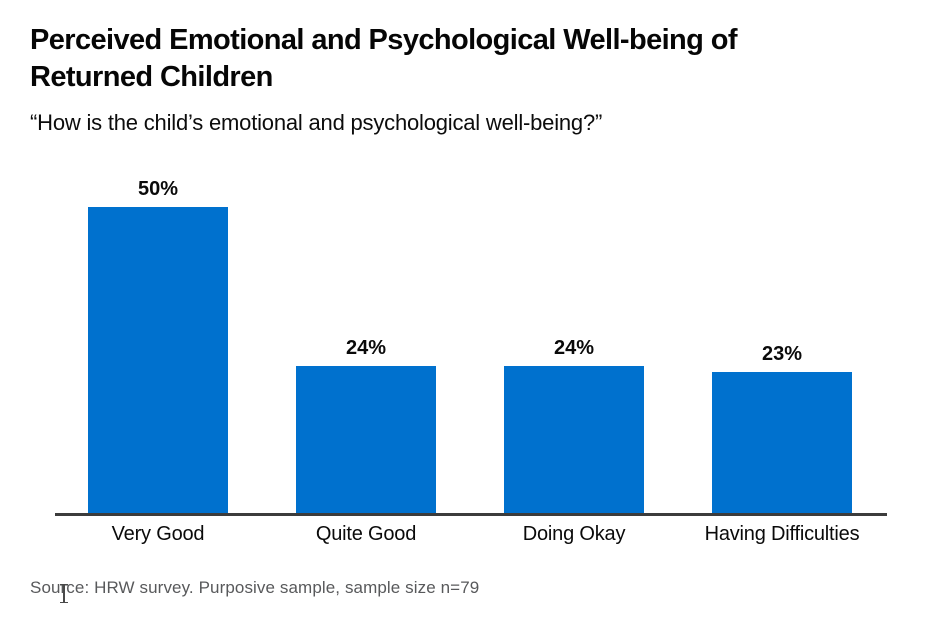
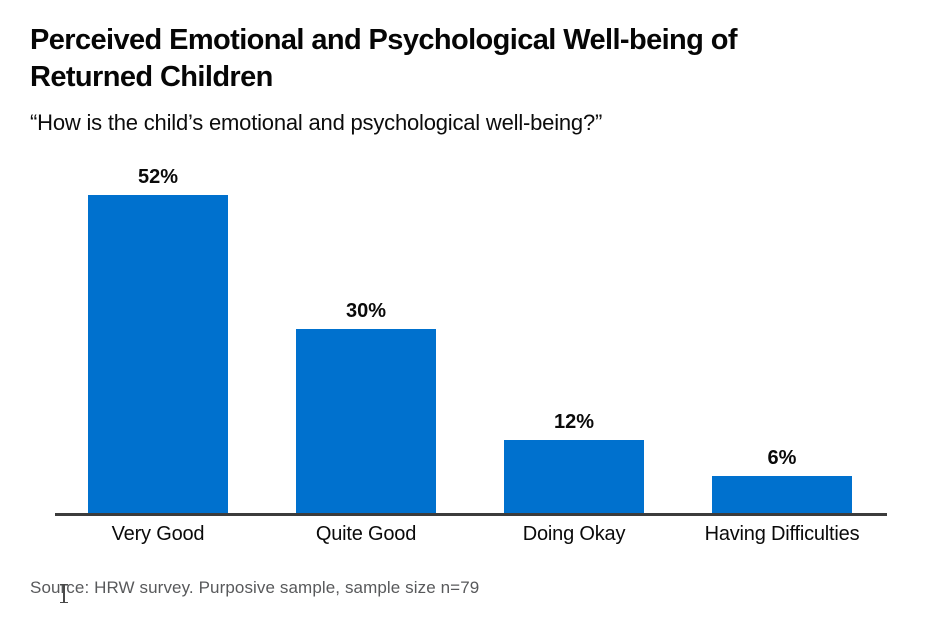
Very Good: 50% -> 52%
Quite Good: 24% -> 30%
Doing Okay: 24% -> 12%
Having Difficulties: 23% -> 6%
